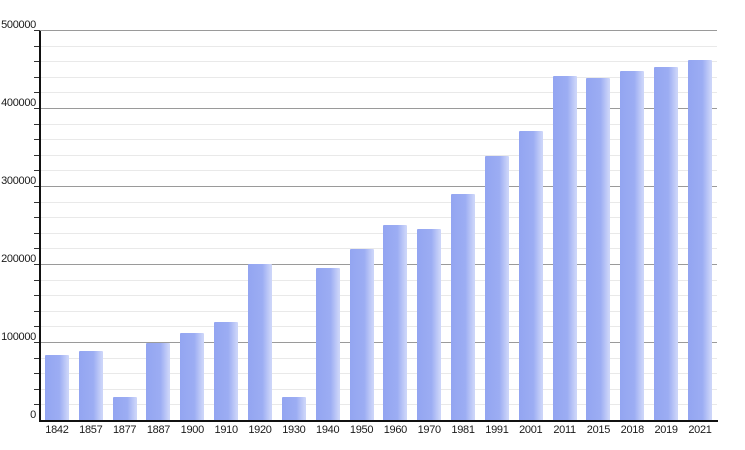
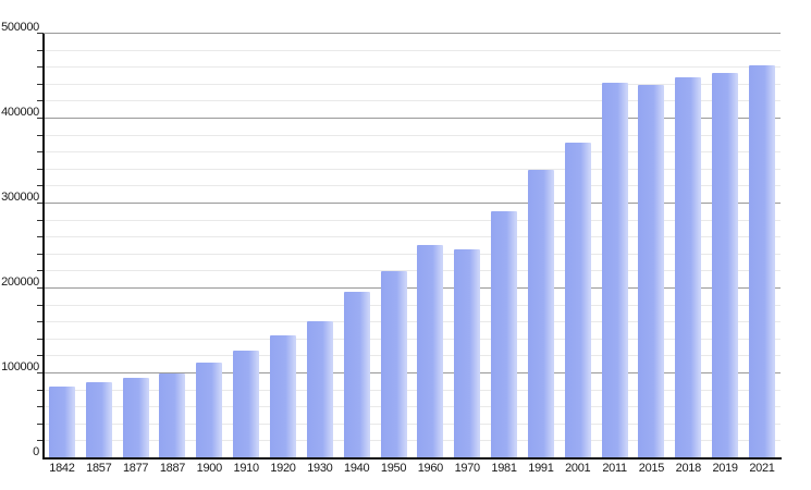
1877: 30000 -> 90000
1920: 200000 -> 140000
1930: 30000 -> 160000
